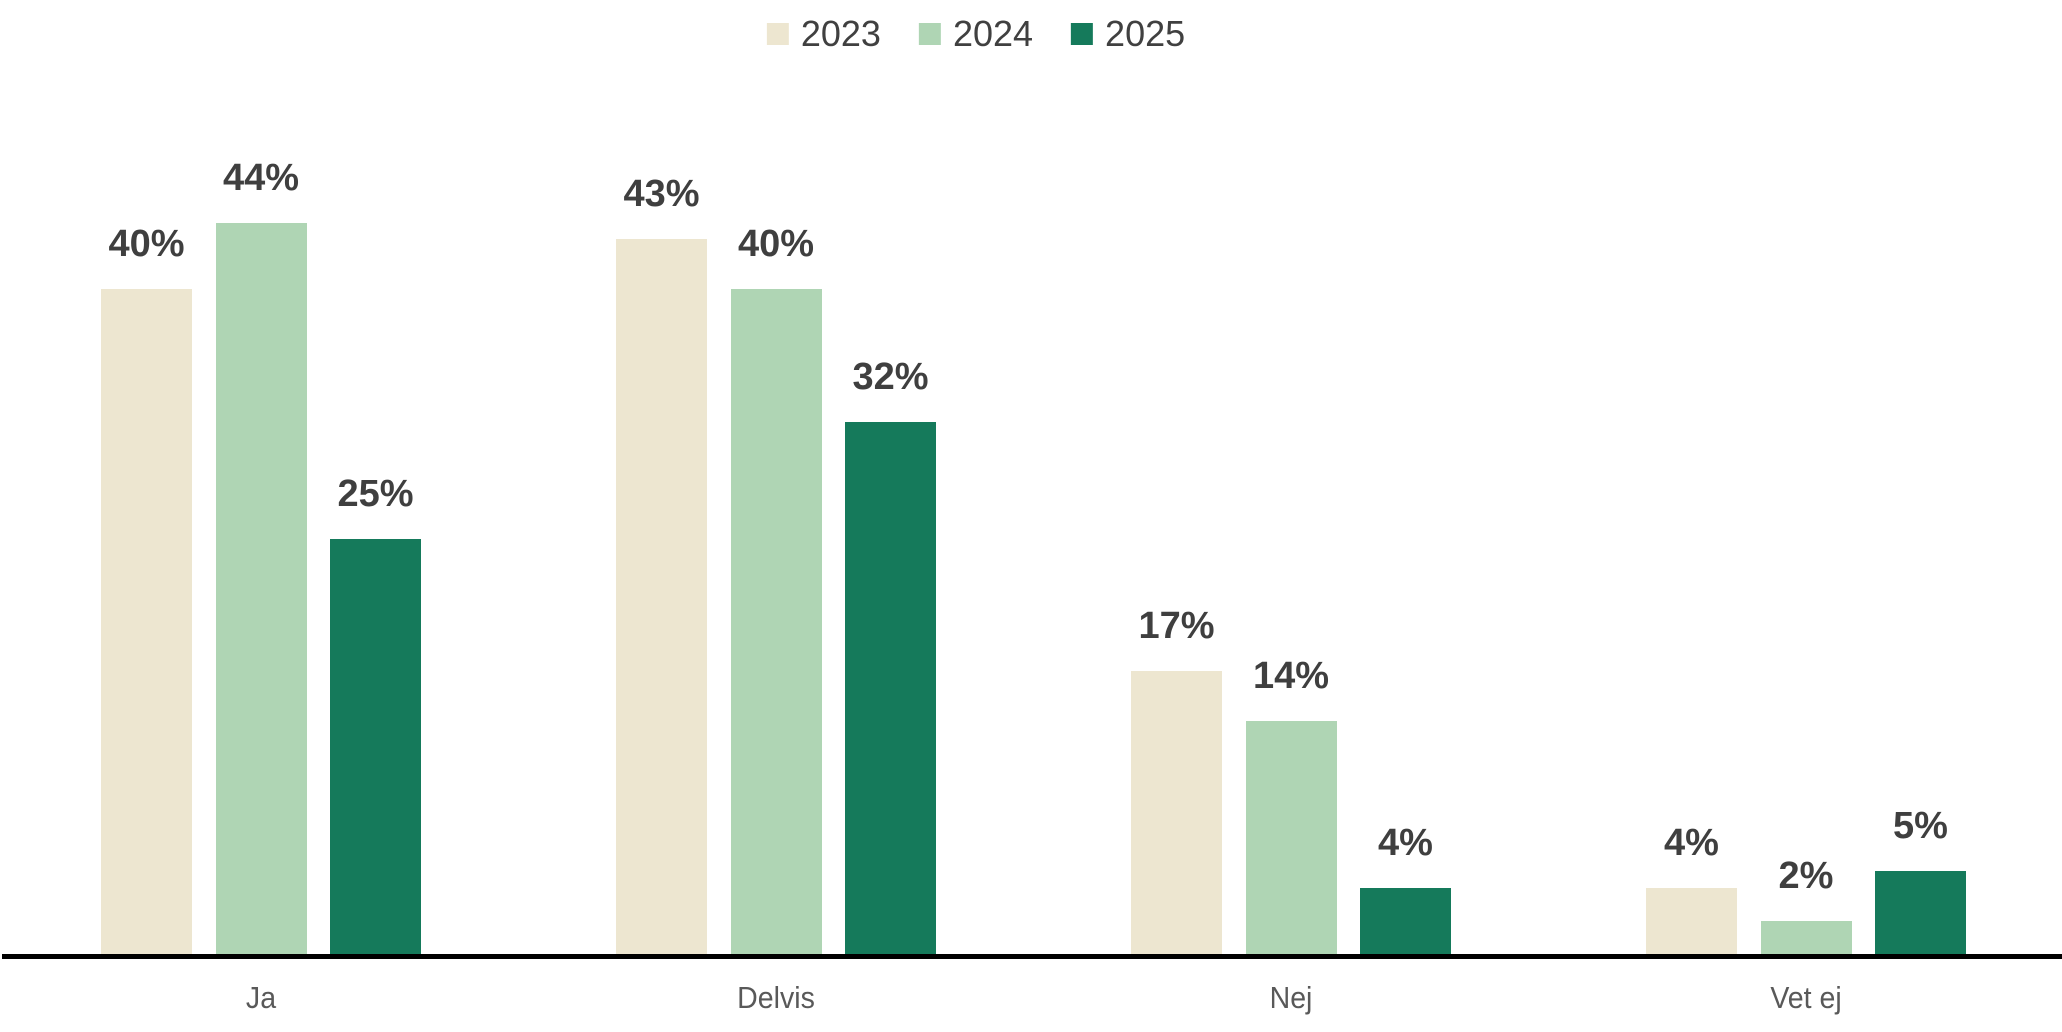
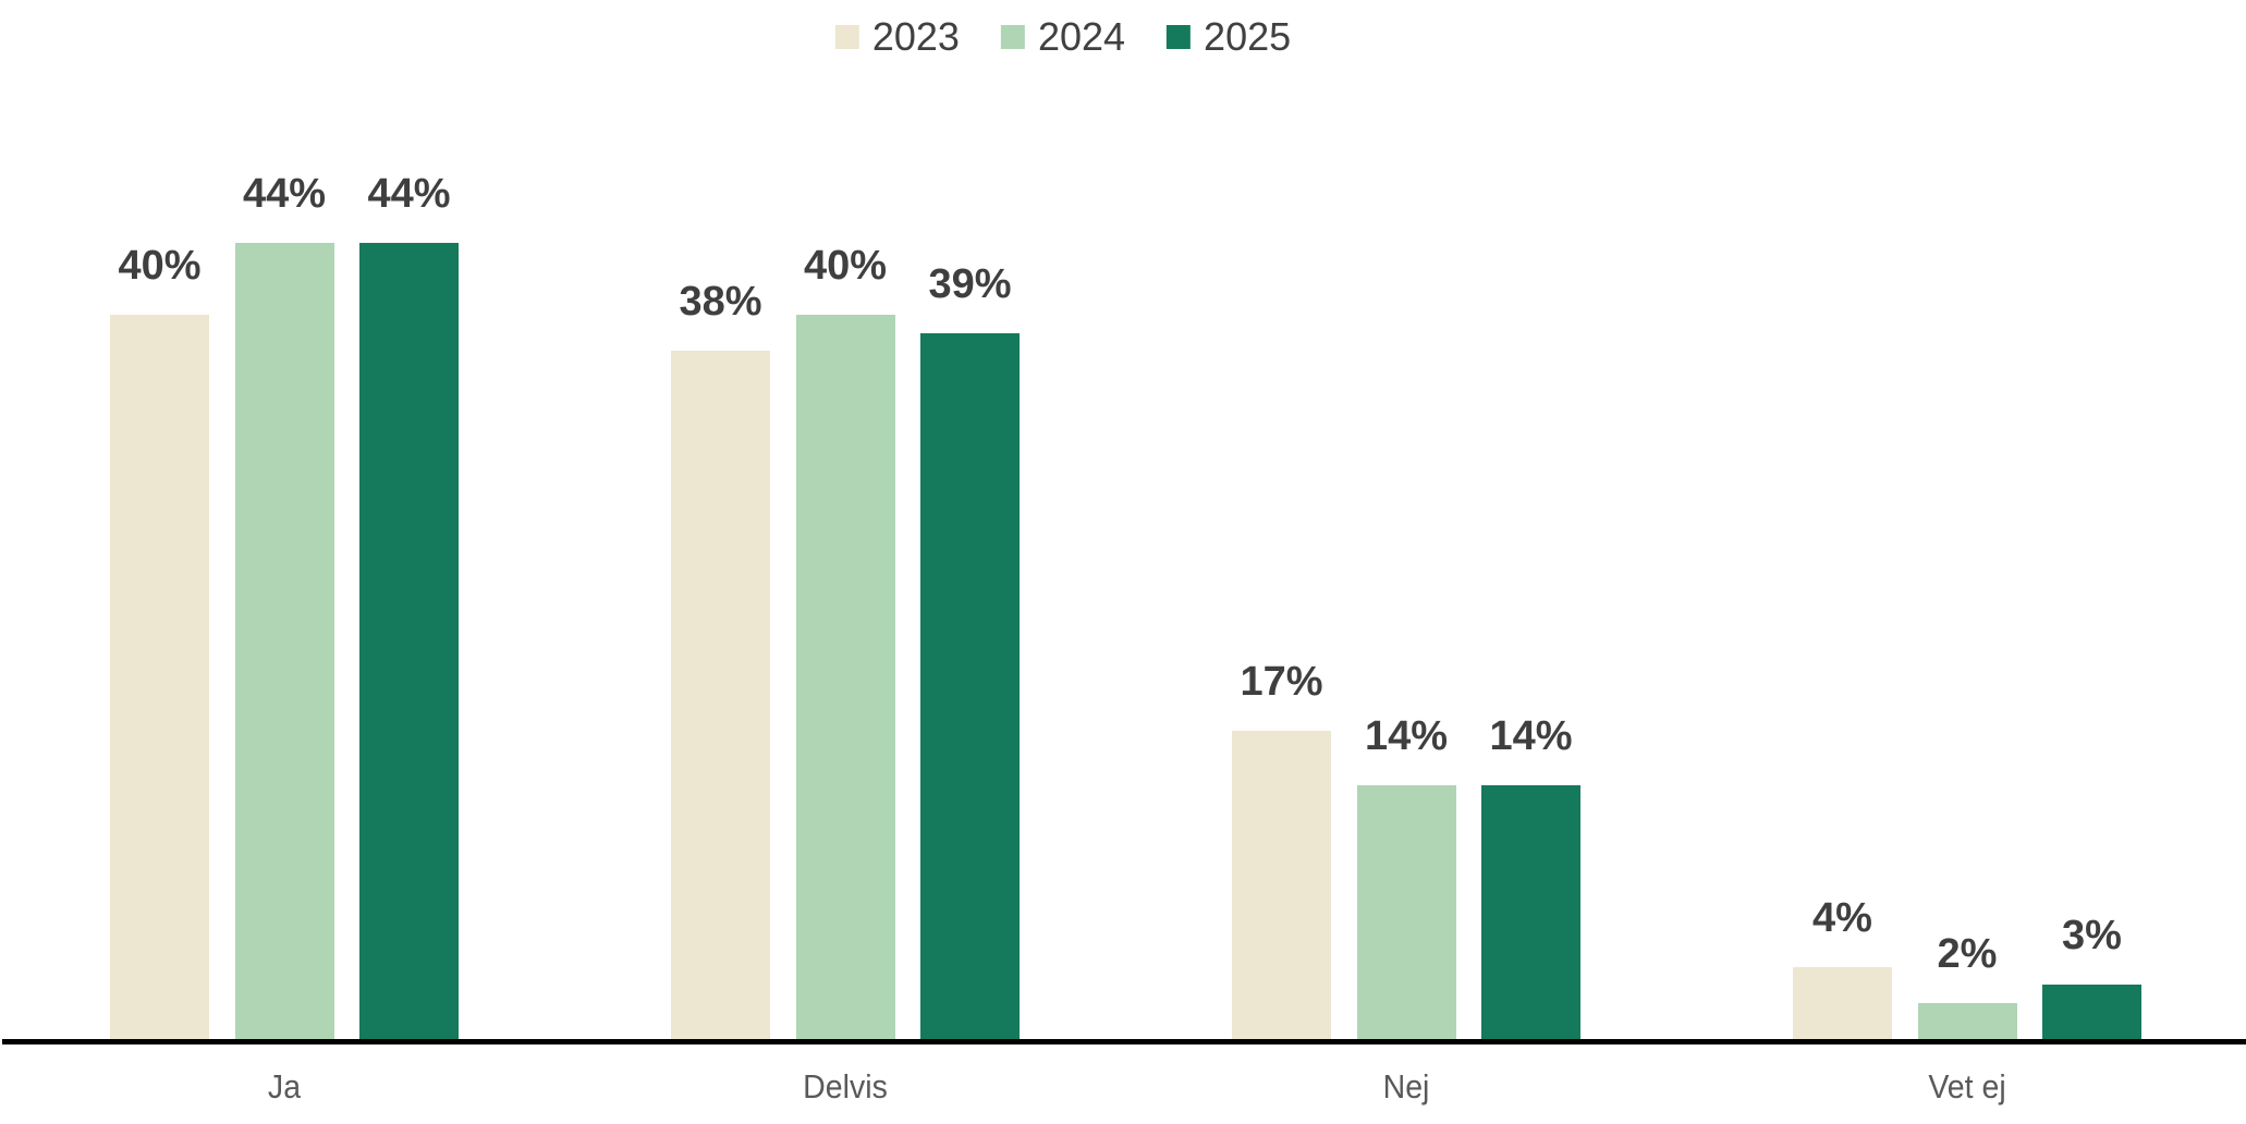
2025/Ja: 25% -> 44%
2023/Delvis: 43% -> 38%
2025/Delvis: 32% -> 39%
2025/Nej: 4% -> 14%
2025/Vet ej: 5% -> 3%
